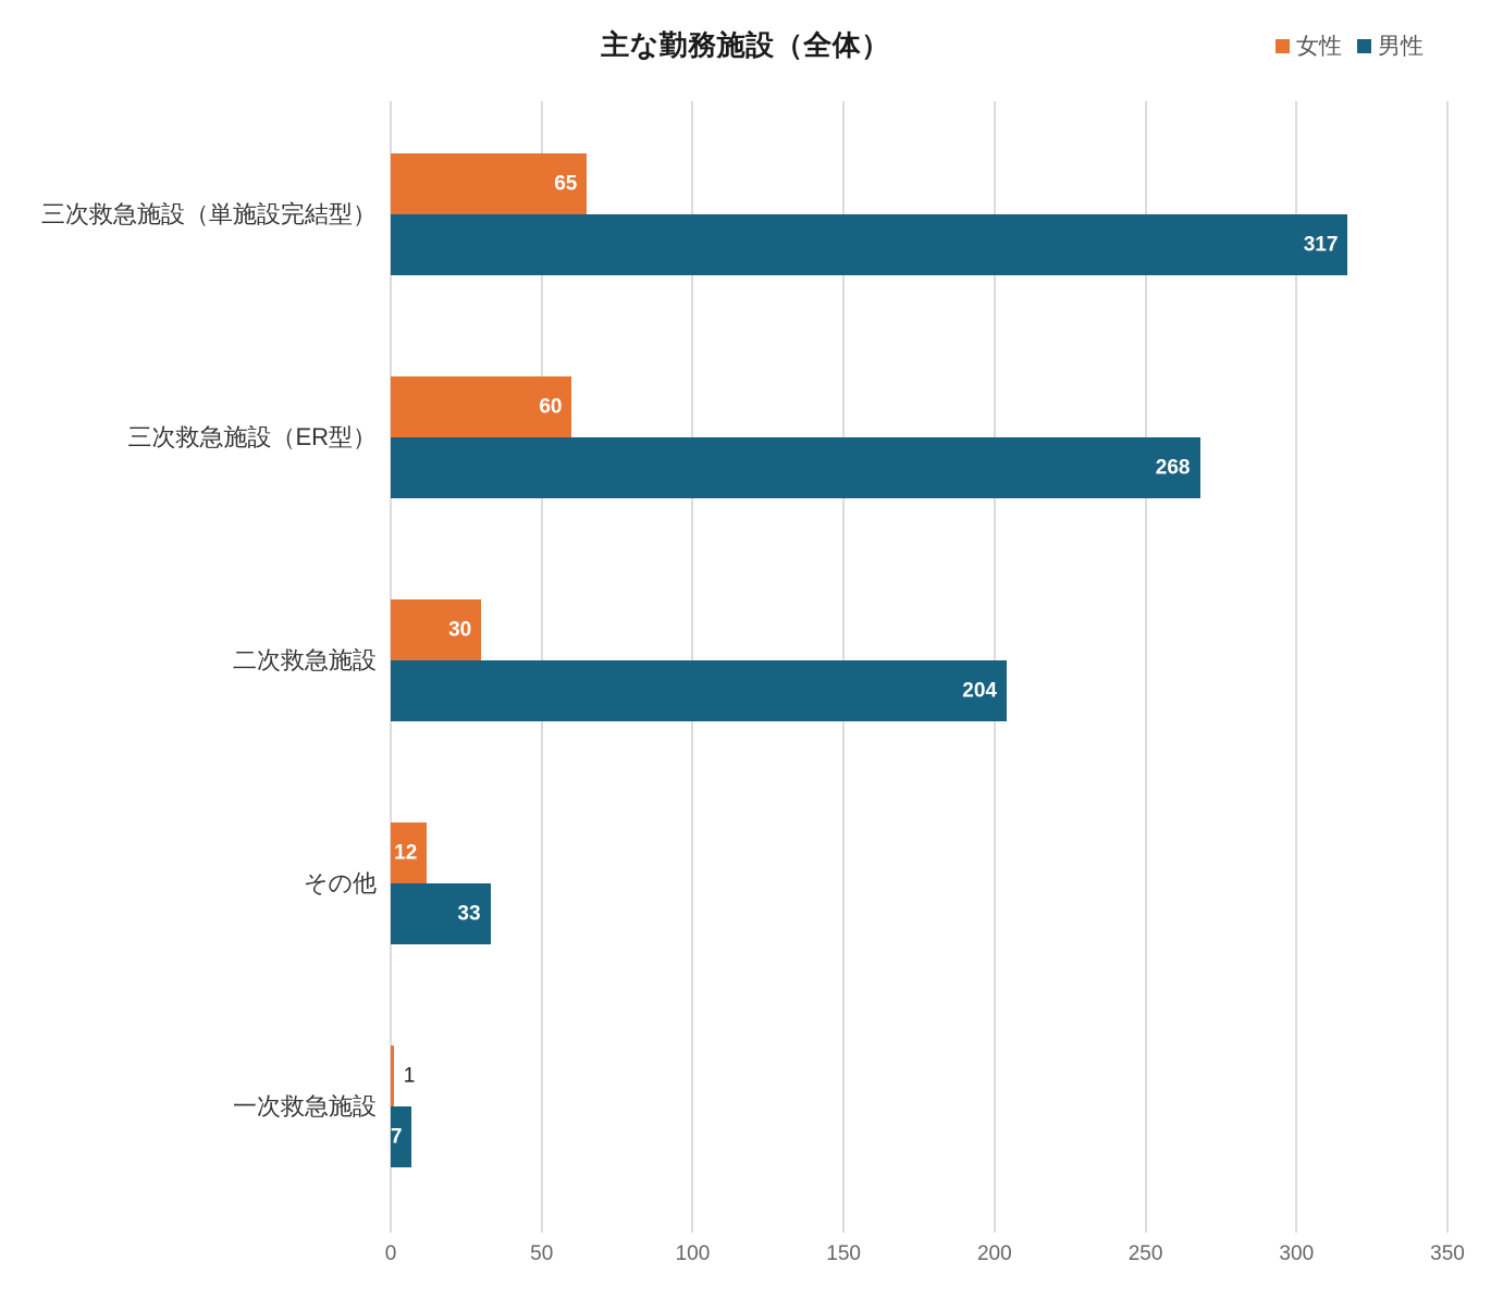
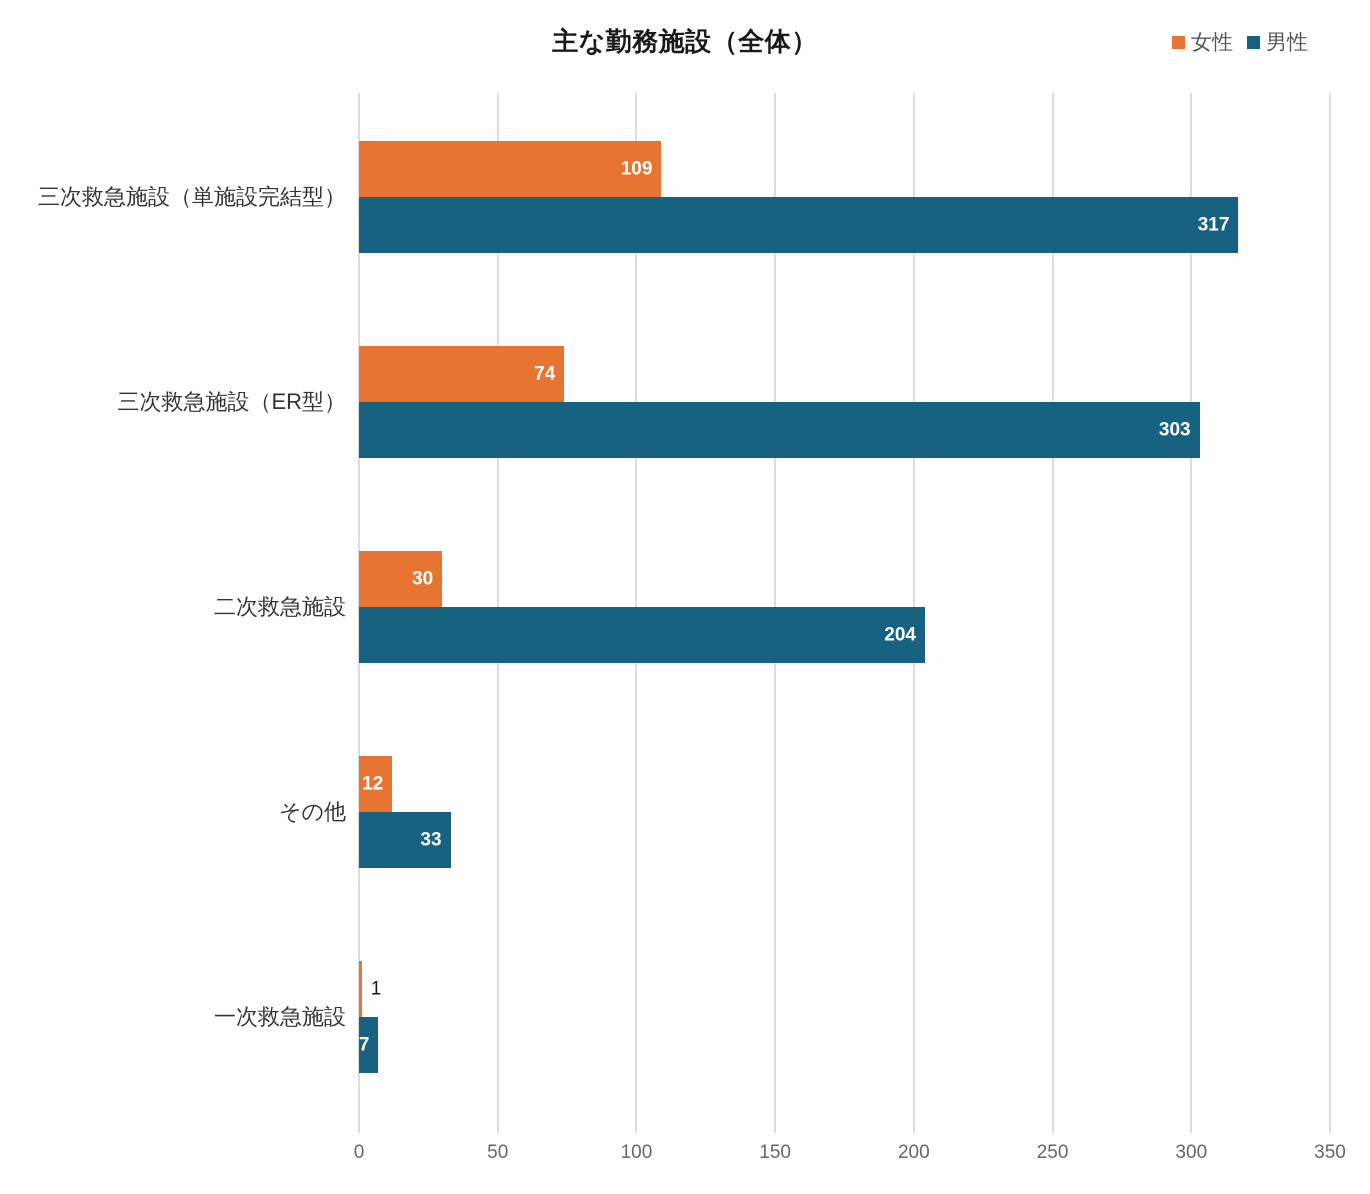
女性/三次救急施設（単施設完結型）: 65 -> 109
女性/三次救急施設（ER型）: 60 -> 74
男性/三次救急施設（ER型）: 268 -> 303
